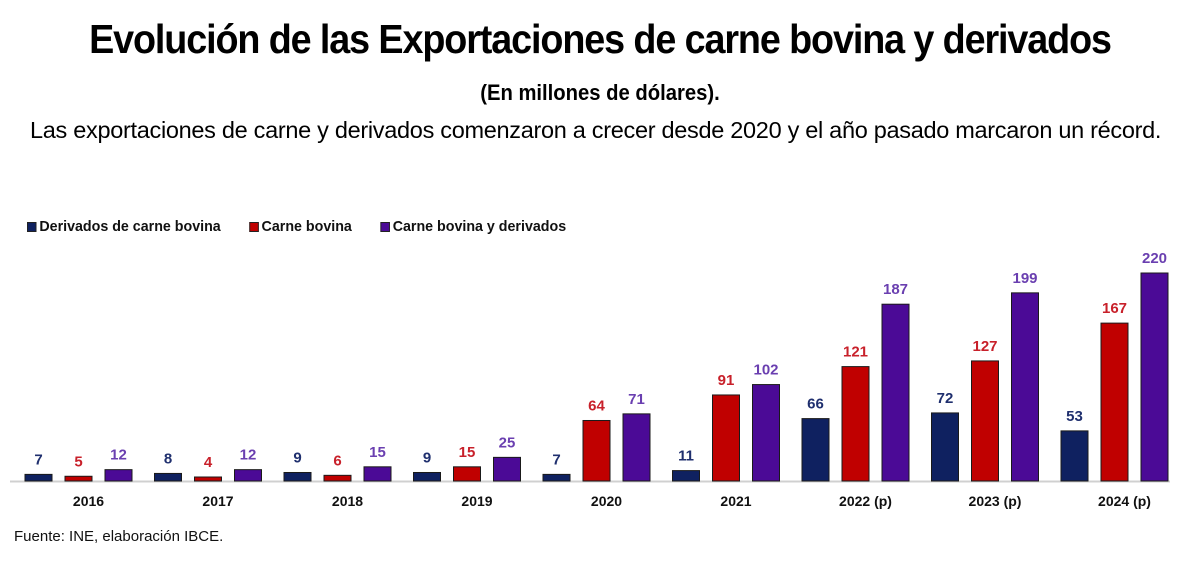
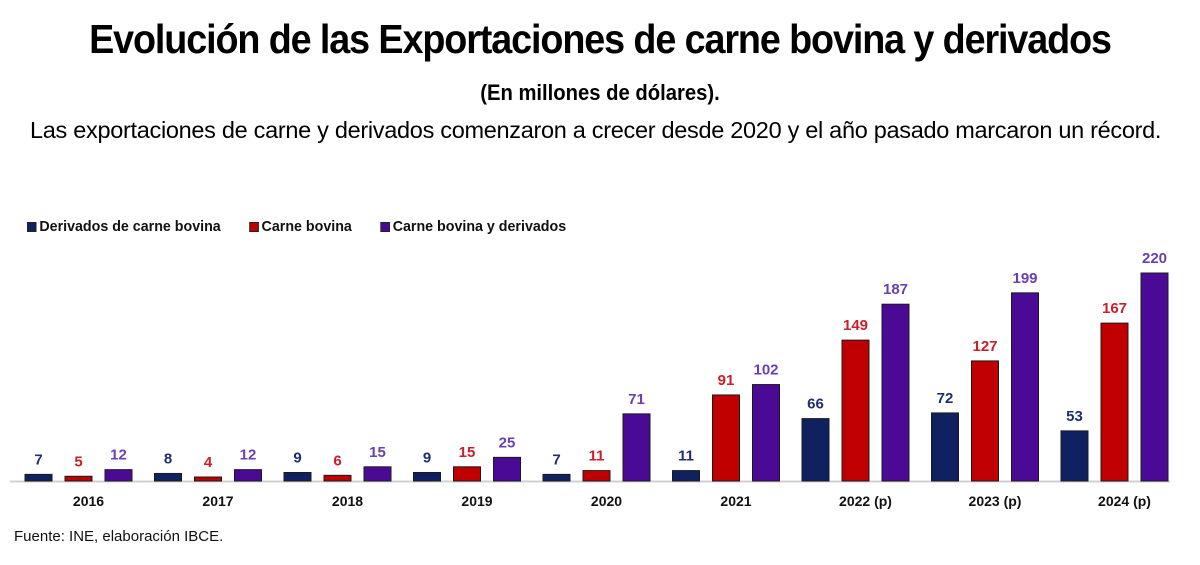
Carne bovina/2020: 64 -> 11
Carne bovina/2022 (p): 121 -> 149
